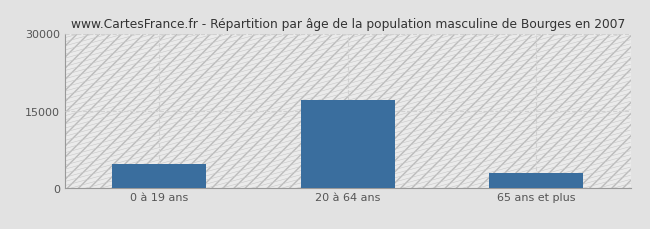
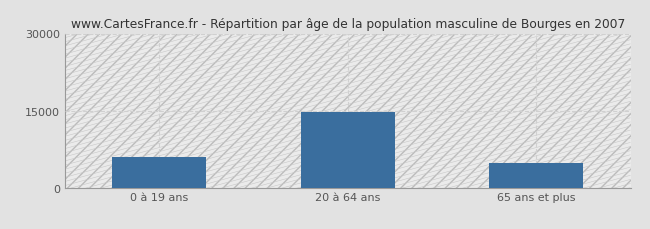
0 à 19 ans: 4500 -> 6000
20 à 64 ans: 17000 -> 14800
65 ans et plus: 2800 -> 4800
